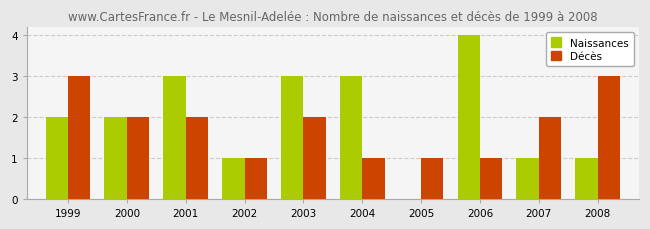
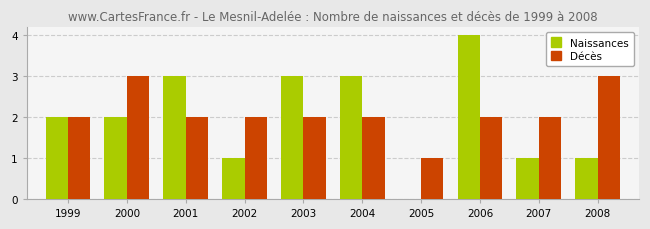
Décès/1999: 3 -> 2
Décès/2000: 2 -> 3
Décès/2002: 1 -> 2
Décès/2004: 1 -> 2
Décès/2006: 1 -> 2
